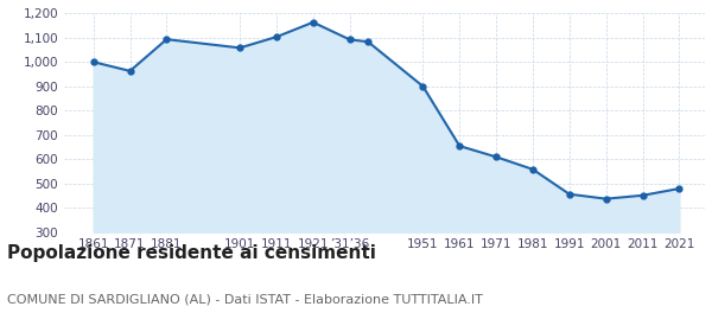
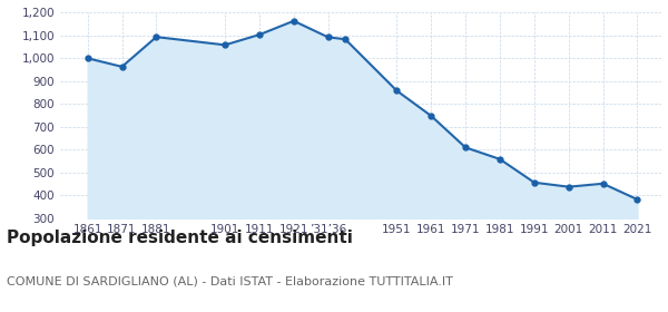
1951: 900 -> 858
1961: 655 -> 748
2021: 480 -> 383
